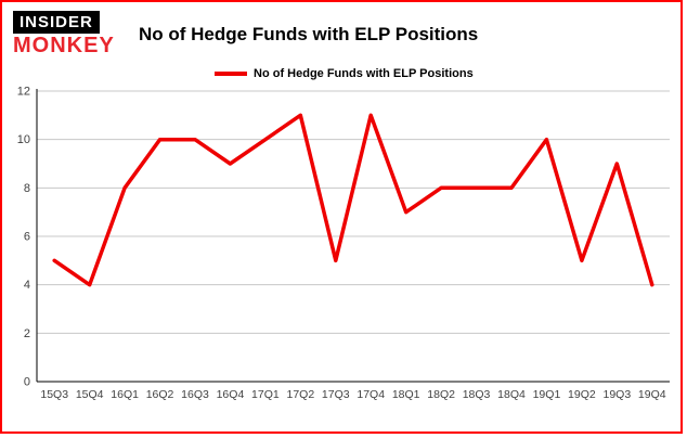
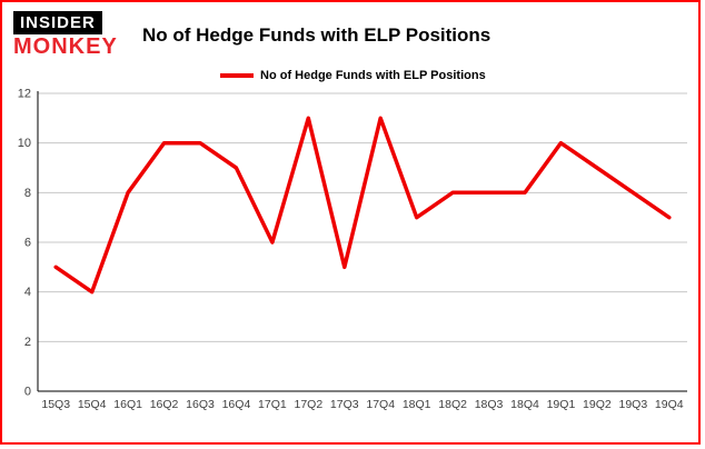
17Q1: 10 -> 6
19Q2: 5 -> 9
19Q3: 9 -> 8
19Q4: 4 -> 7
